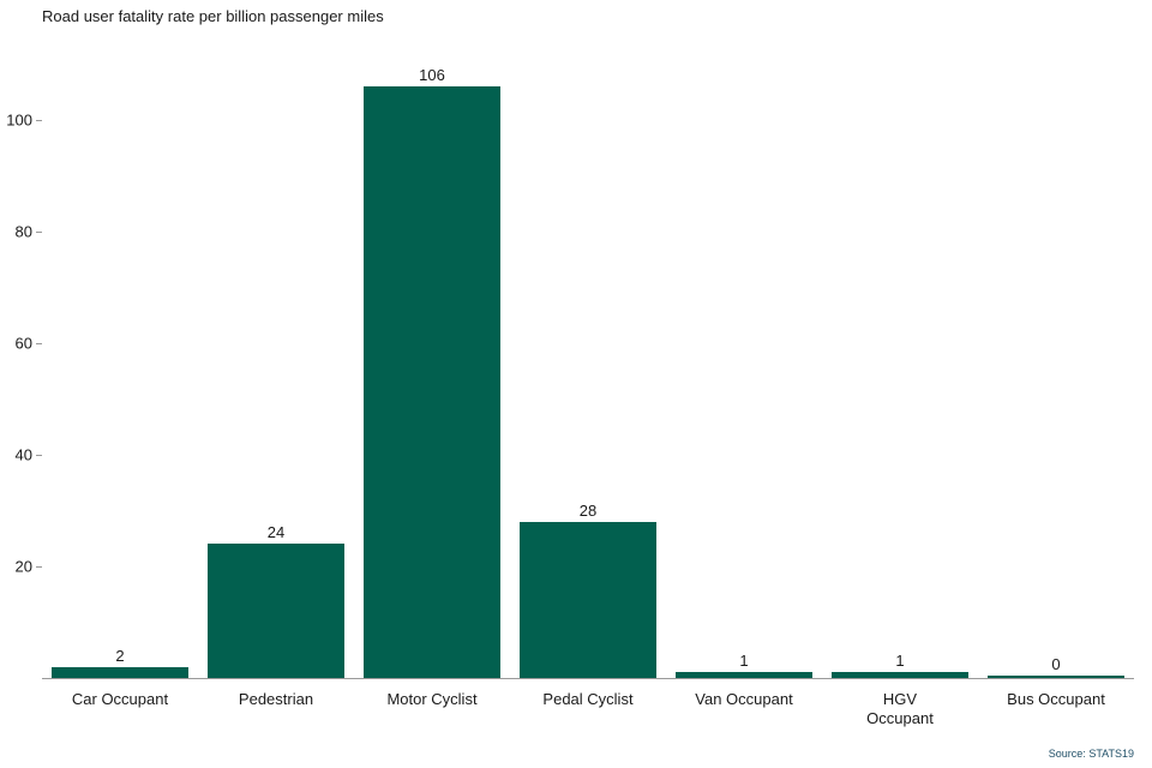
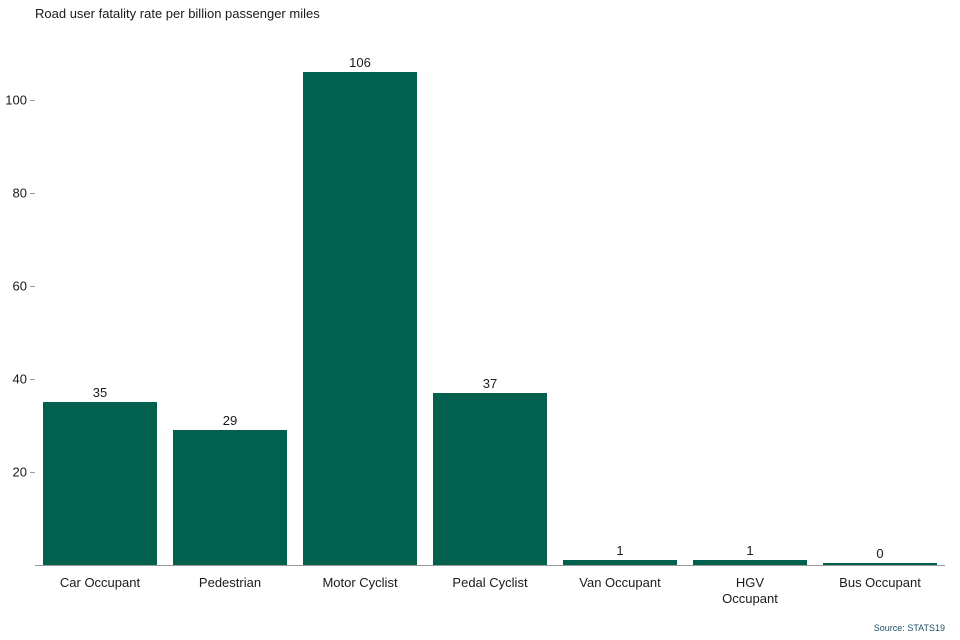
Car Occupant: 2 -> 35
Pedestrian: 24 -> 29
Pedal Cyclist: 28 -> 37
